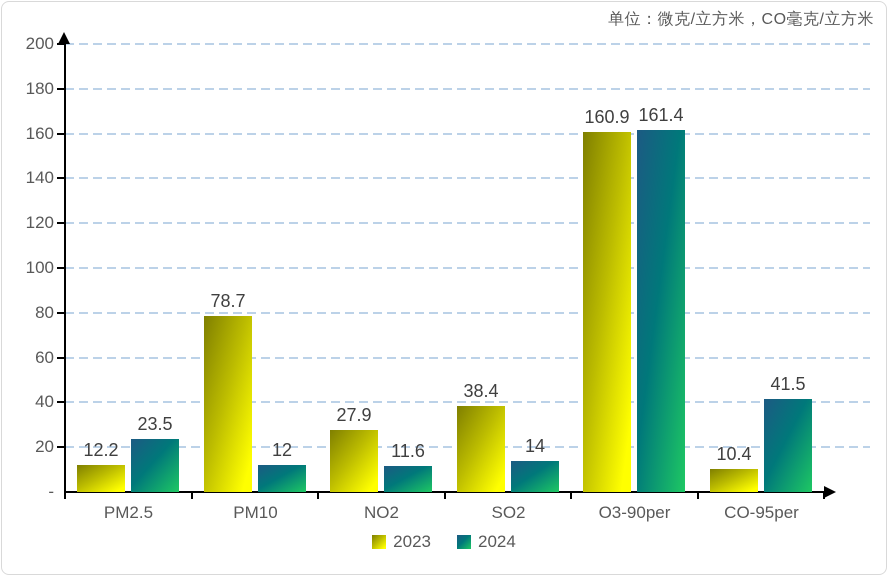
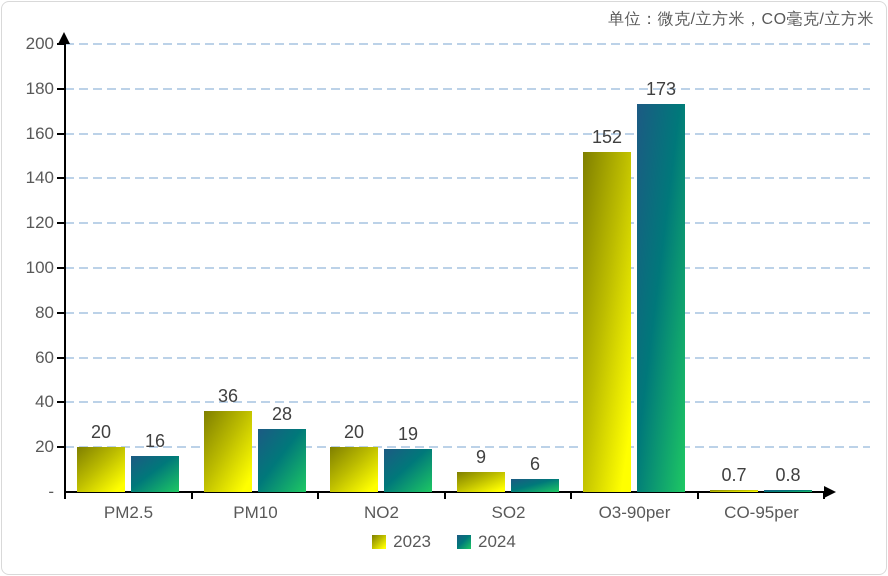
2023/PM2.5: 12.2 -> 20
2024/PM2.5: 23.5 -> 16
2023/PM10: 78.7 -> 36
2024/PM10: 12 -> 28
2023/NO2: 27.9 -> 20
2024/NO2: 11.6 -> 19
2023/SO2: 38.4 -> 9
2024/SO2: 14 -> 6
2023/O3-90per: 160.9 -> 152
2024/O3-90per: 161.4 -> 173
2023/CO-95per: 10.4 -> 0.7
2024/CO-95per: 41.5 -> 0.8
